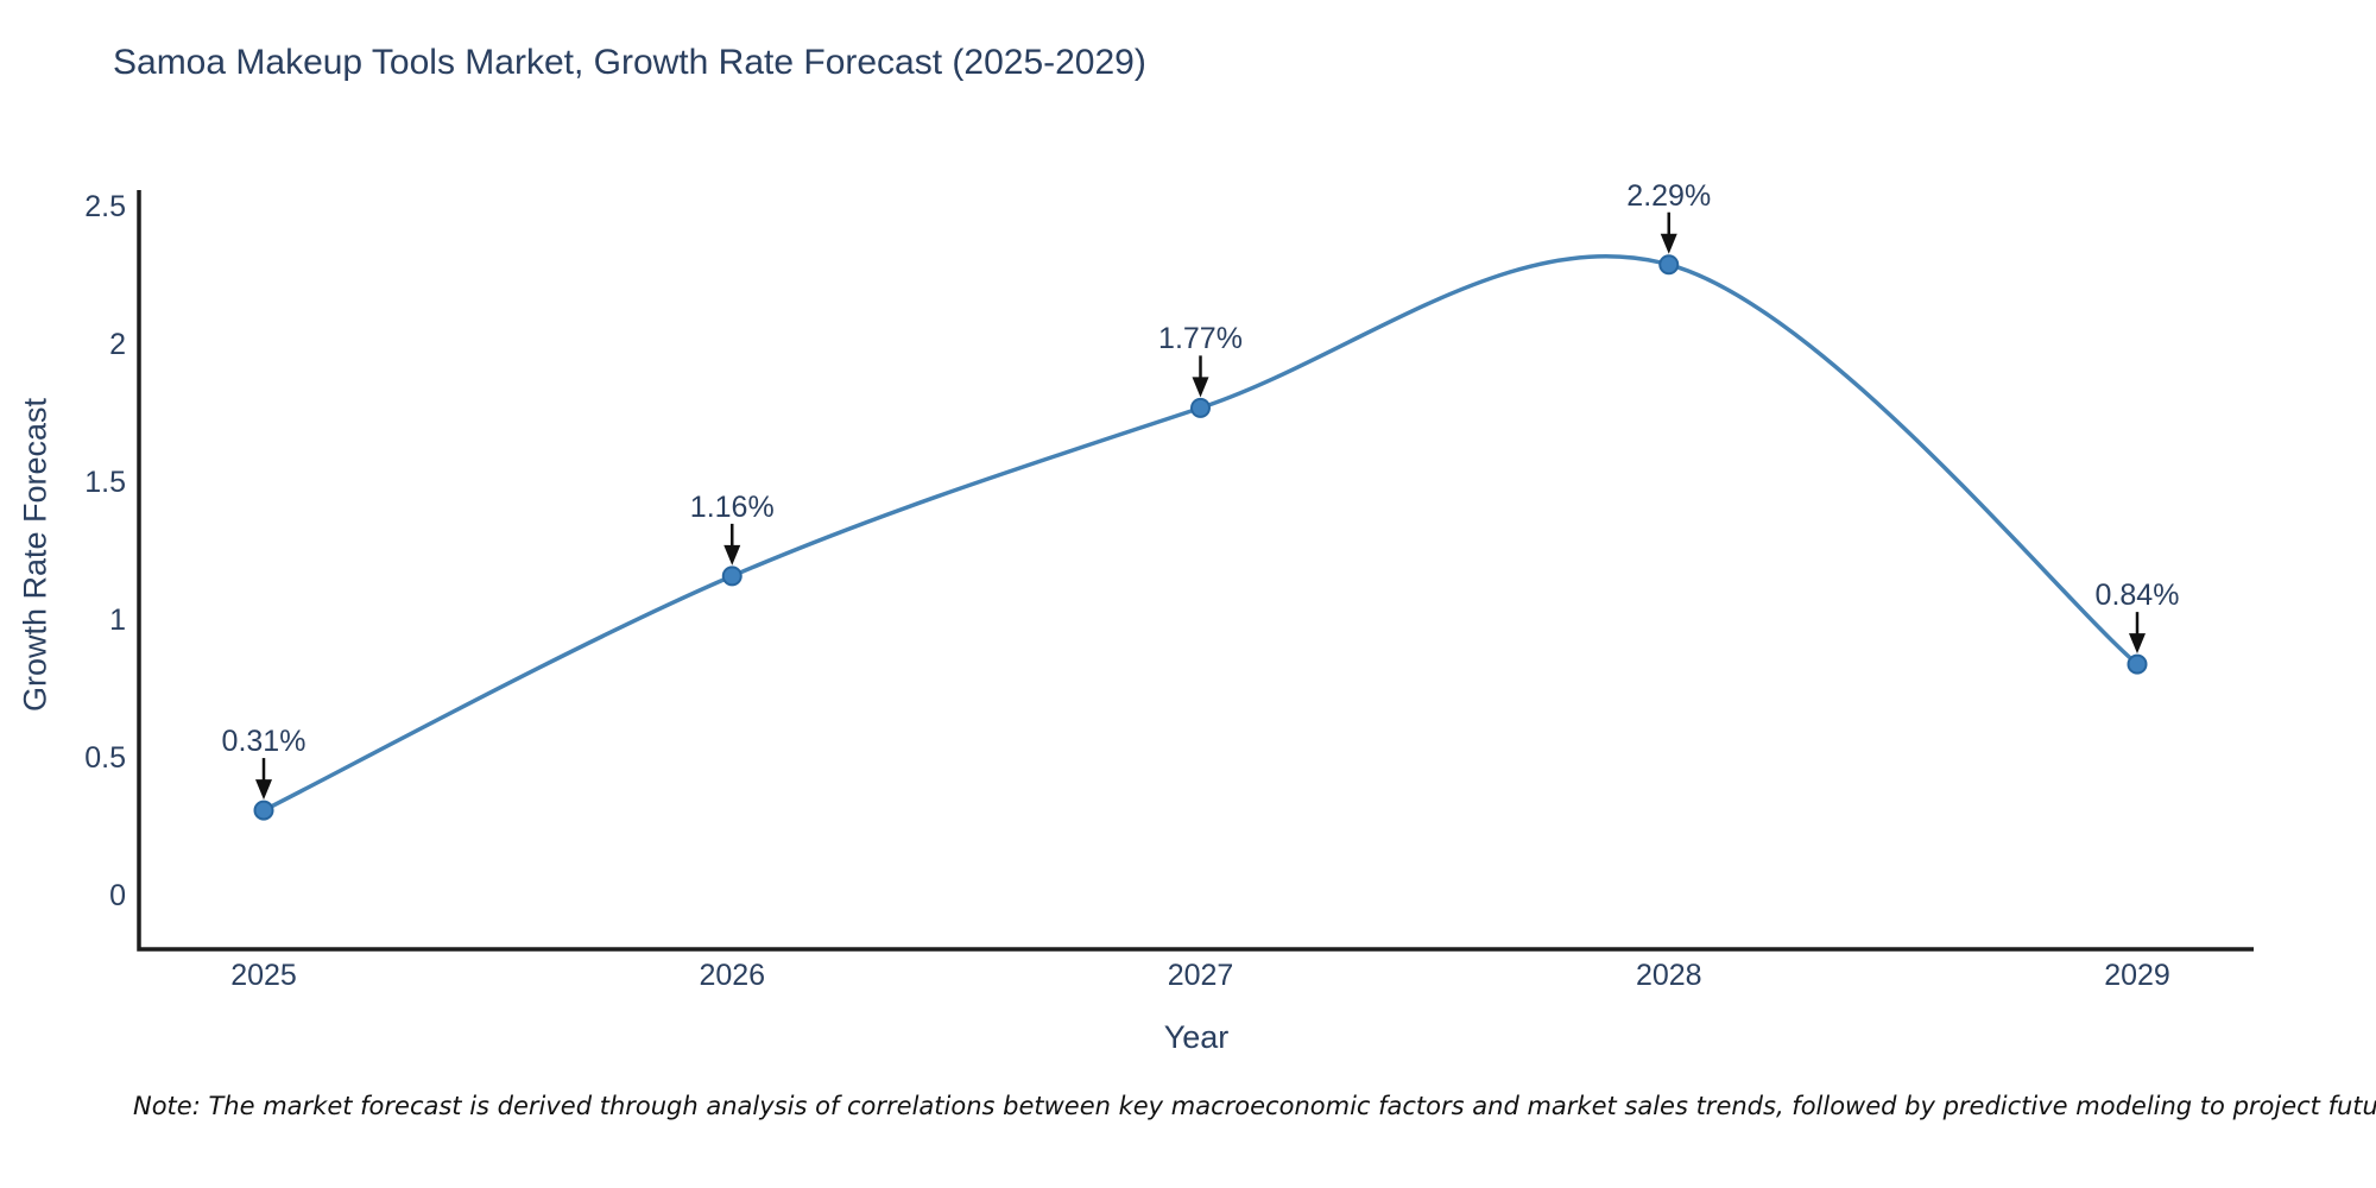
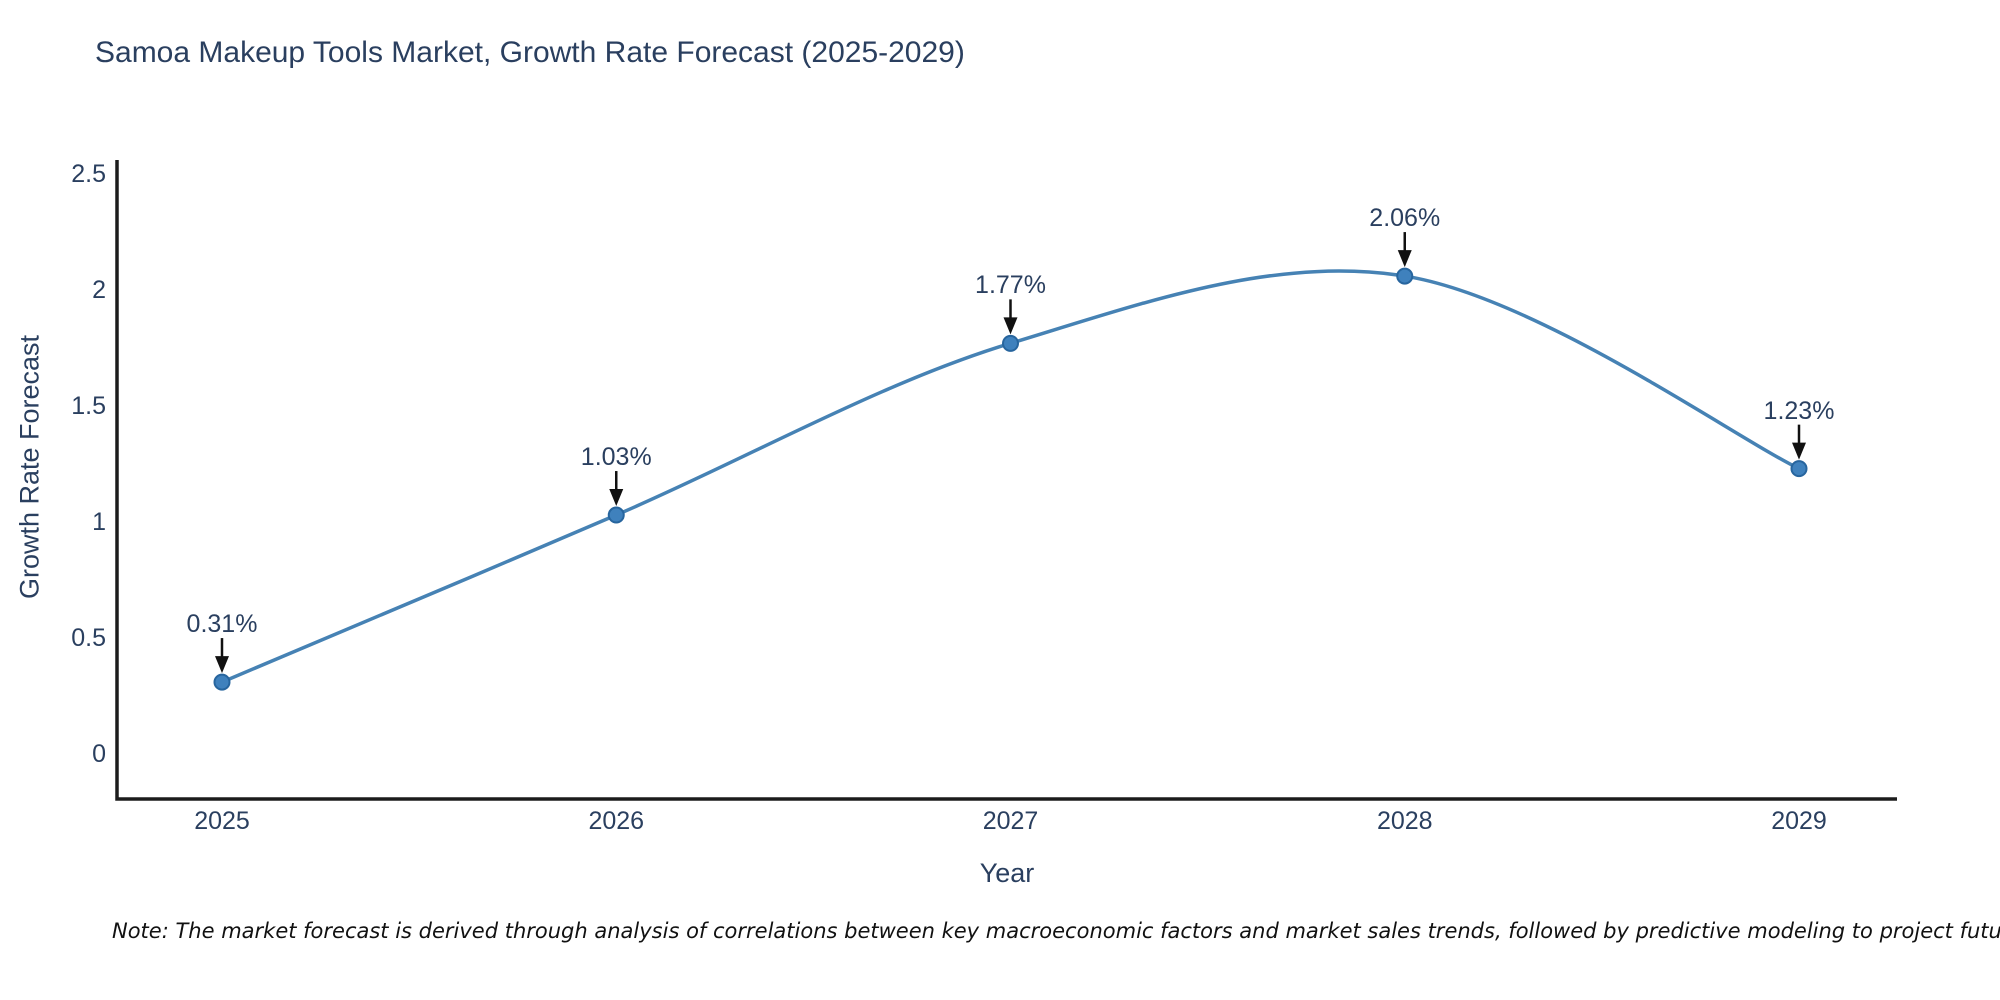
2026: 1.16% -> 1.03%
2028: 2.29% -> 2.06%
2029: 0.84% -> 1.23%
